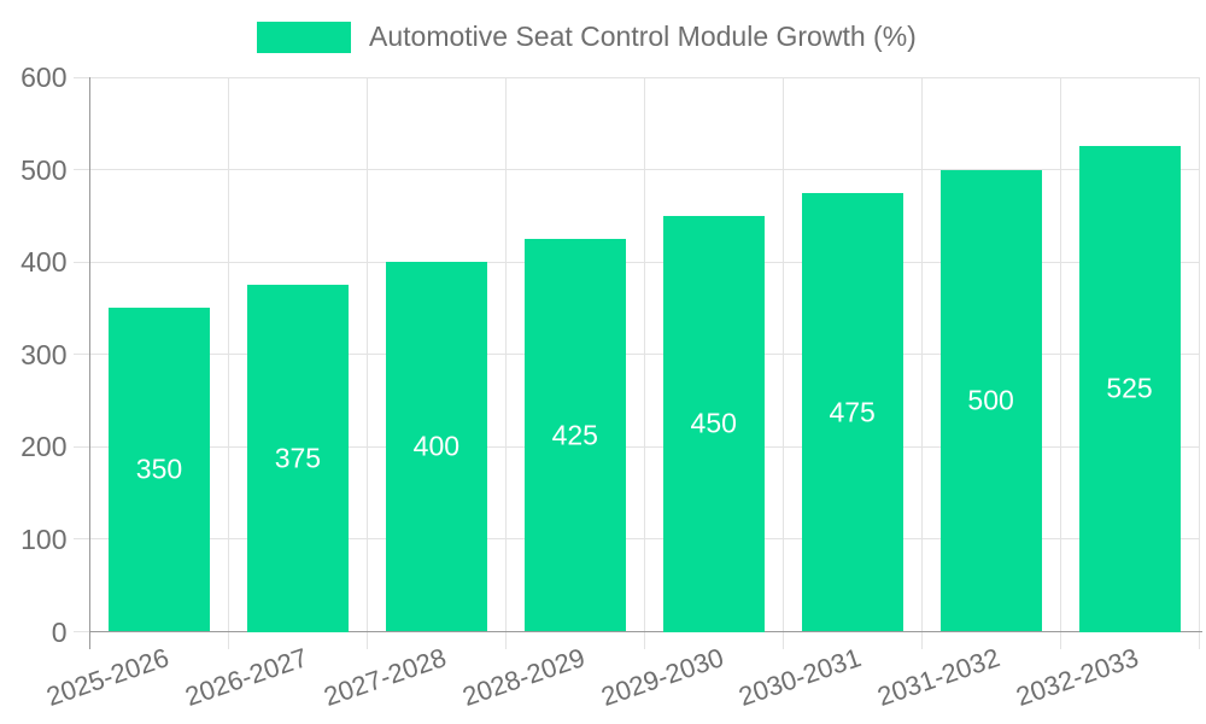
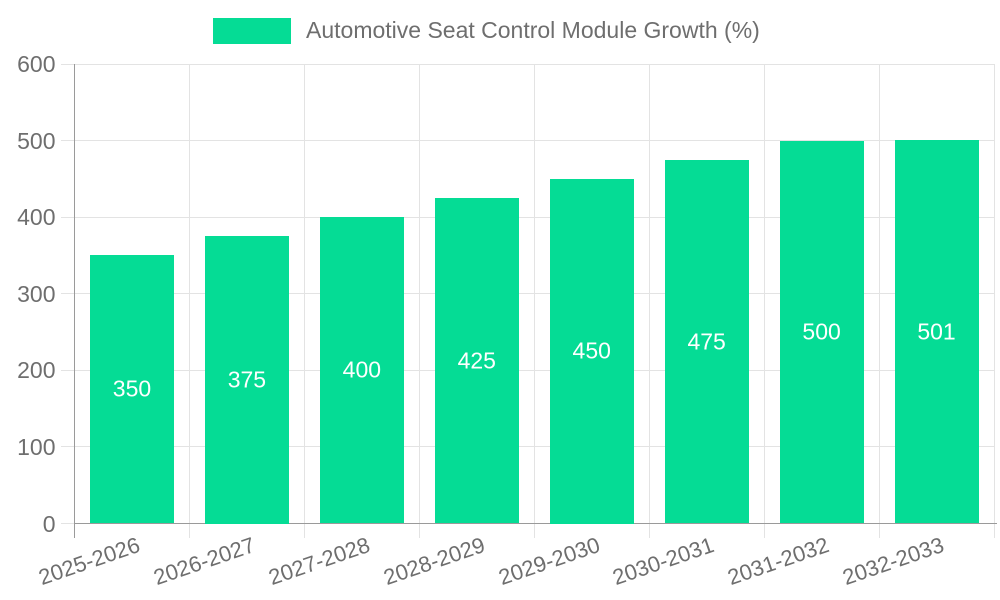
2032-2033: 525 -> 501
